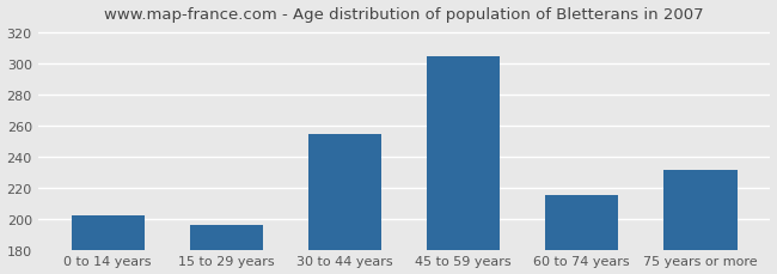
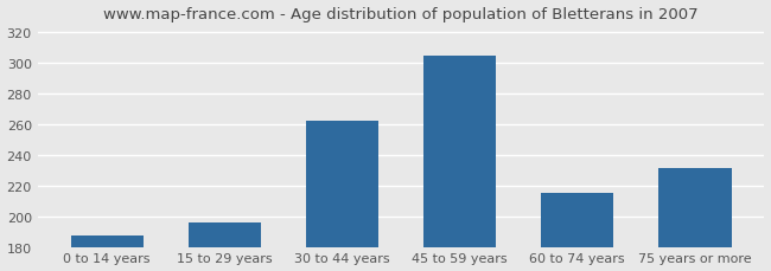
0 to 14 years: 202 -> 187
30 to 44 years: 254 -> 262
